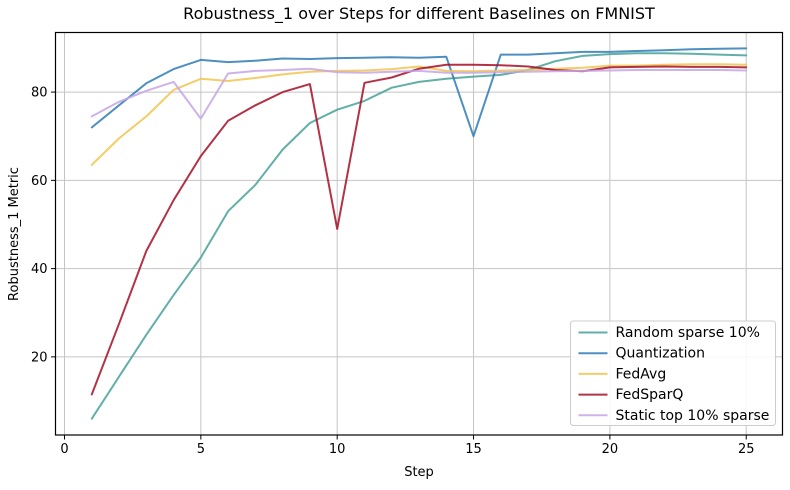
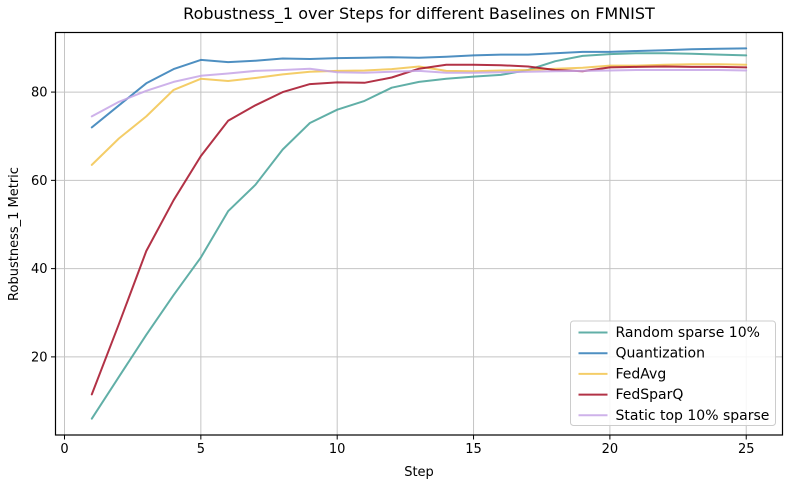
Static top 10% sparse/5: 74 -> 84
FedSparQ/10: 49 -> 82
Quantization/15: 70 -> 88
